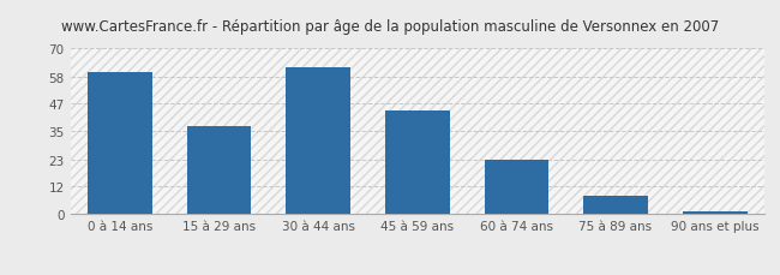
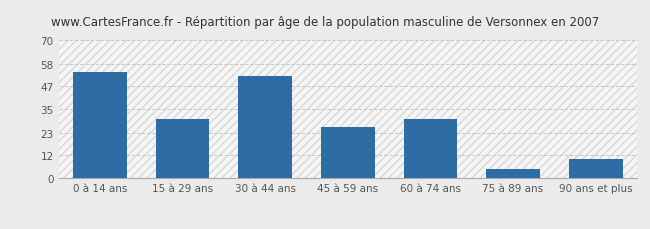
0 à 14 ans: 60 -> 54
15 à 29 ans: 37 -> 30
30 à 44 ans: 62 -> 52
45 à 59 ans: 44 -> 26
60 à 74 ans: 23 -> 30
75 à 89 ans: 8 -> 5
90 ans et plus: 1 -> 10
